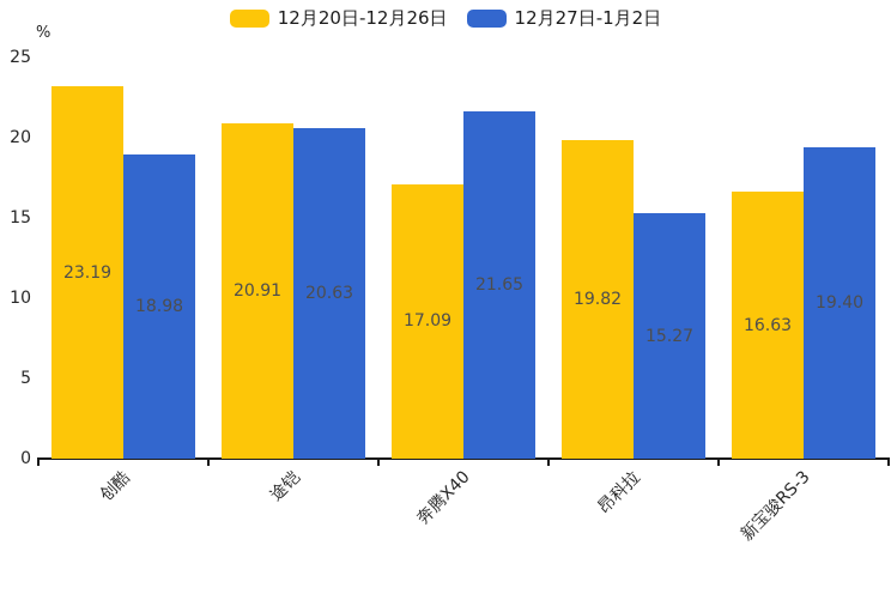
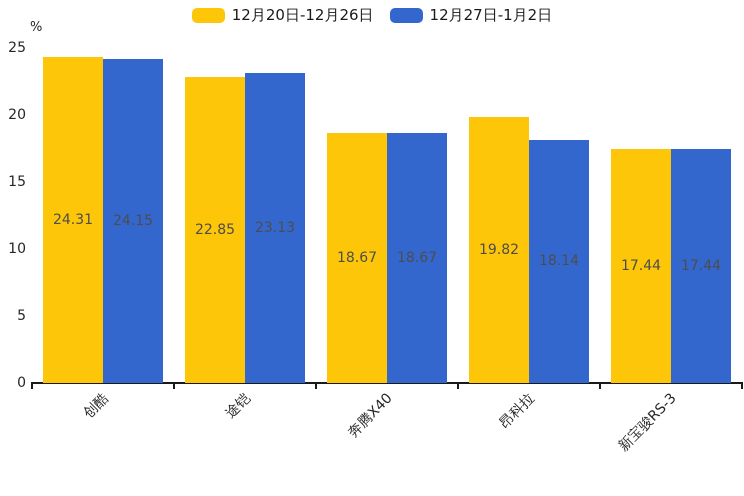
12月20日-12月26日/创酷: 23.19 -> 24.31
12月27日-1月2日/创酷: 18.98 -> 24.15
12月20日-12月26日/途铠: 20.91 -> 22.85
12月27日-1月2日/途铠: 20.63 -> 23.13
12月20日-12月26日/奔腾X40: 17.09 -> 18.67
12月27日-1月2日/奔腾X40: 21.65 -> 18.67
12月27日-1月2日/昂科拉: 15.27 -> 18.14
12月20日-12月26日/新宝骏RS-3: 16.63 -> 17.44
12月27日-1月2日/新宝骏RS-3: 19.40 -> 17.44
